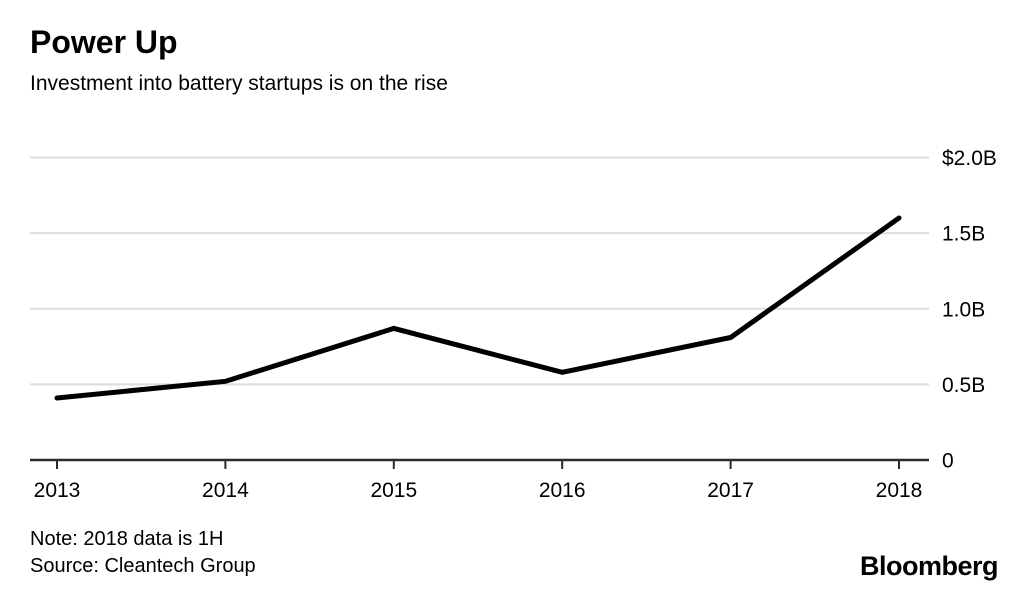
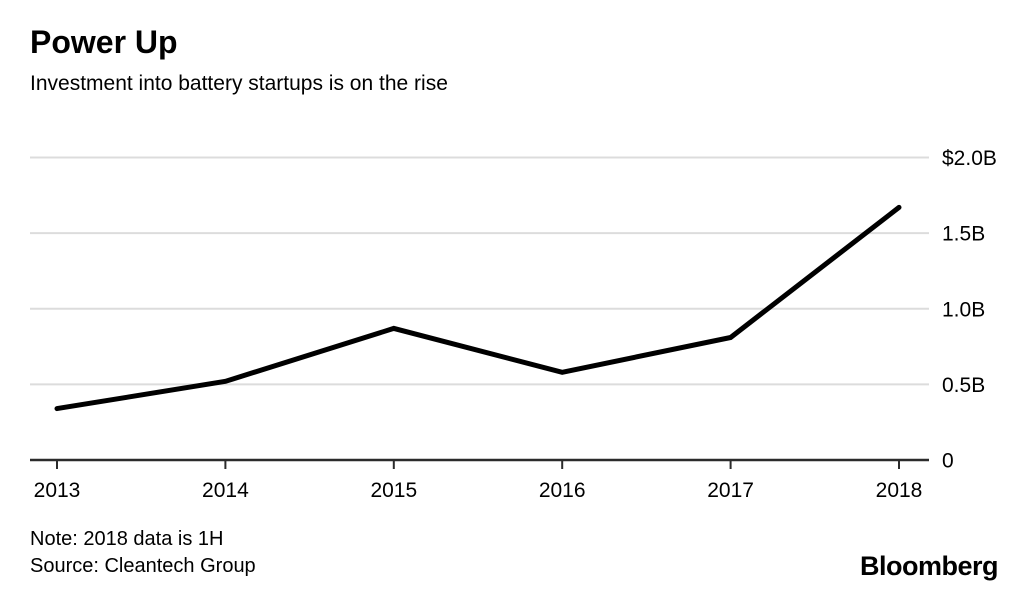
2013: $0.41B -> $0.34B
2018: $1.60B -> $1.67B
